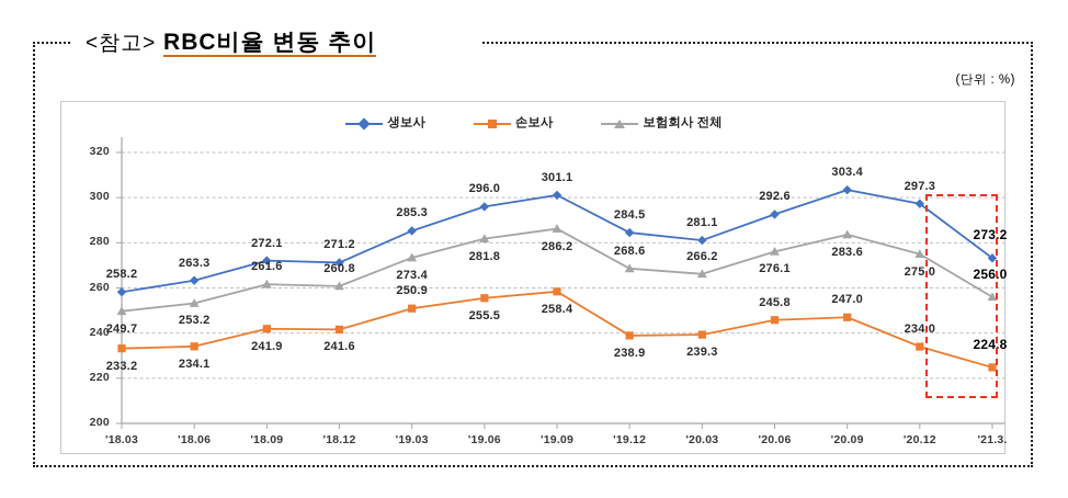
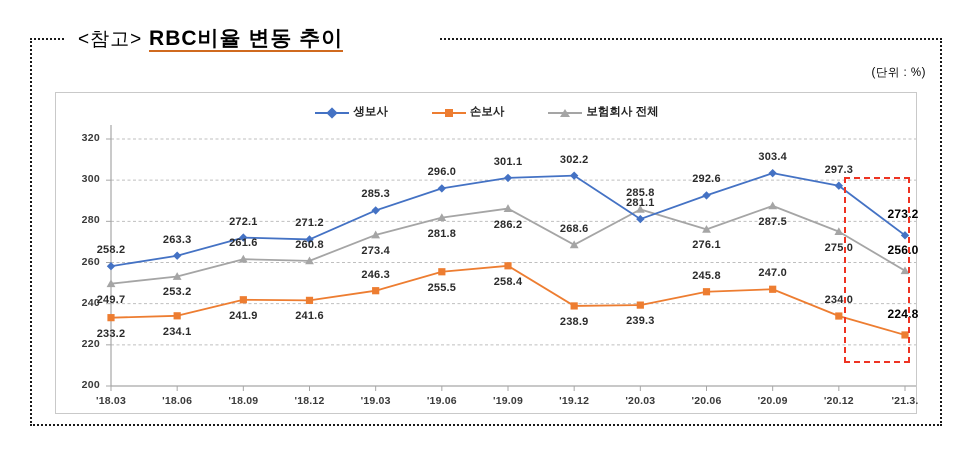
손보사/'19.03: 250.9 -> 246.3
생보사/'19.12: 284.5 -> 302.2
보험회사 전체/'20.03: 266.2 -> 285.8
보험회사 전체/'20.09: 283.6 -> 287.5
